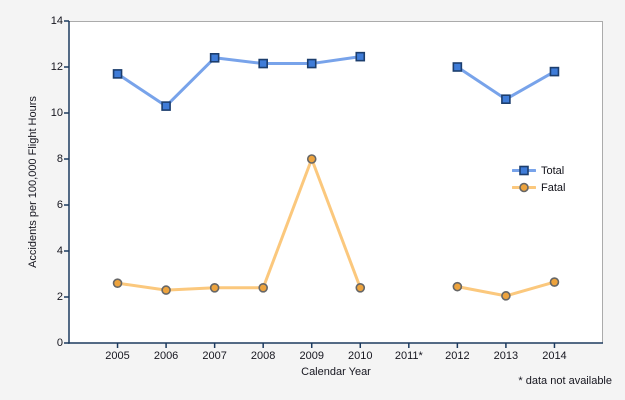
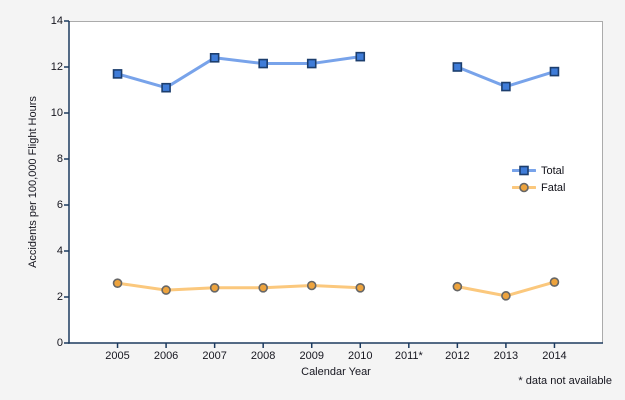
Total/2006: 10.3 -> 11.1
Fatal/2009: 8.0 -> 2.5
Total/2013: 10.6 -> 11.2
